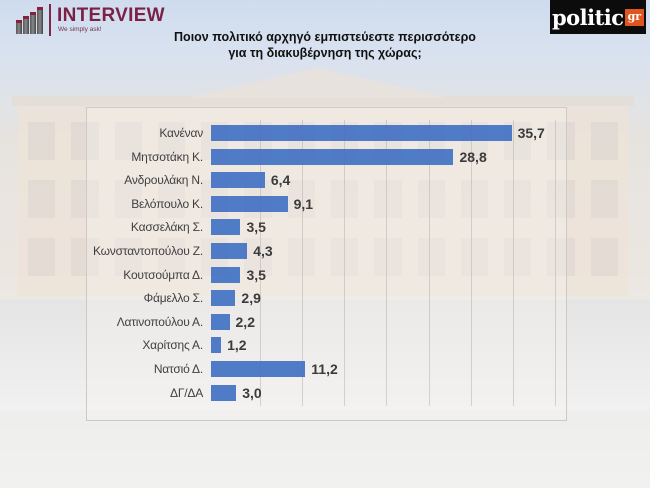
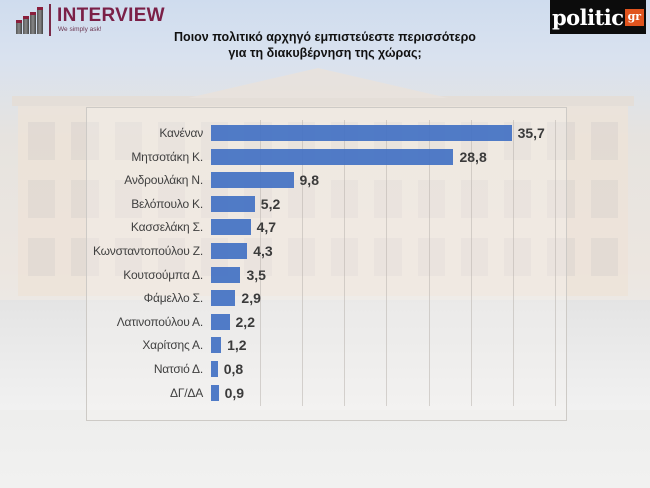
Ανδρουλάκη Ν.: 6,4 -> 9,8
Βελόπουλο Κ.: 9,1 -> 5,2
Κασσελάκη Σ.: 3,5 -> 4,7
Νατσιό Δ.: 11,2 -> 0,8
ΔΓ/ΔΑ: 3,0 -> 0,9
